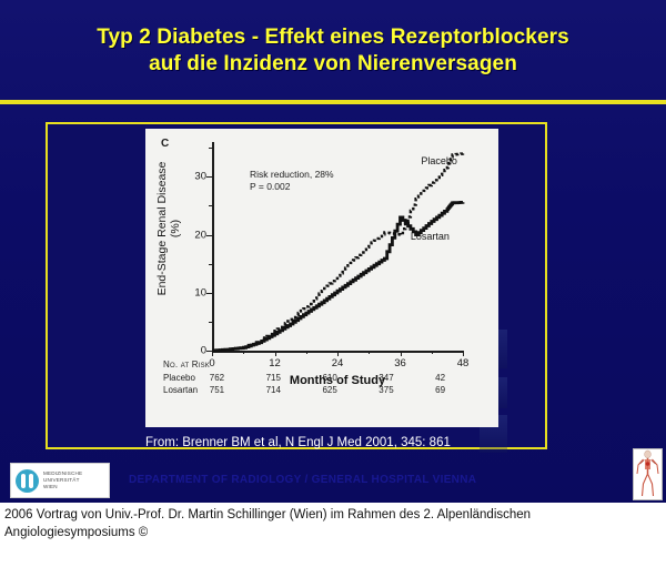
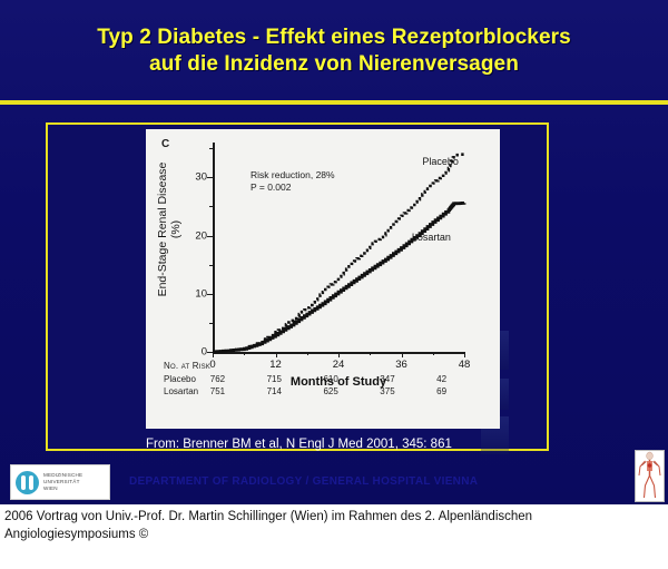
Placebo/36: 20 -> 23
Losartan/36: 23 -> 18
